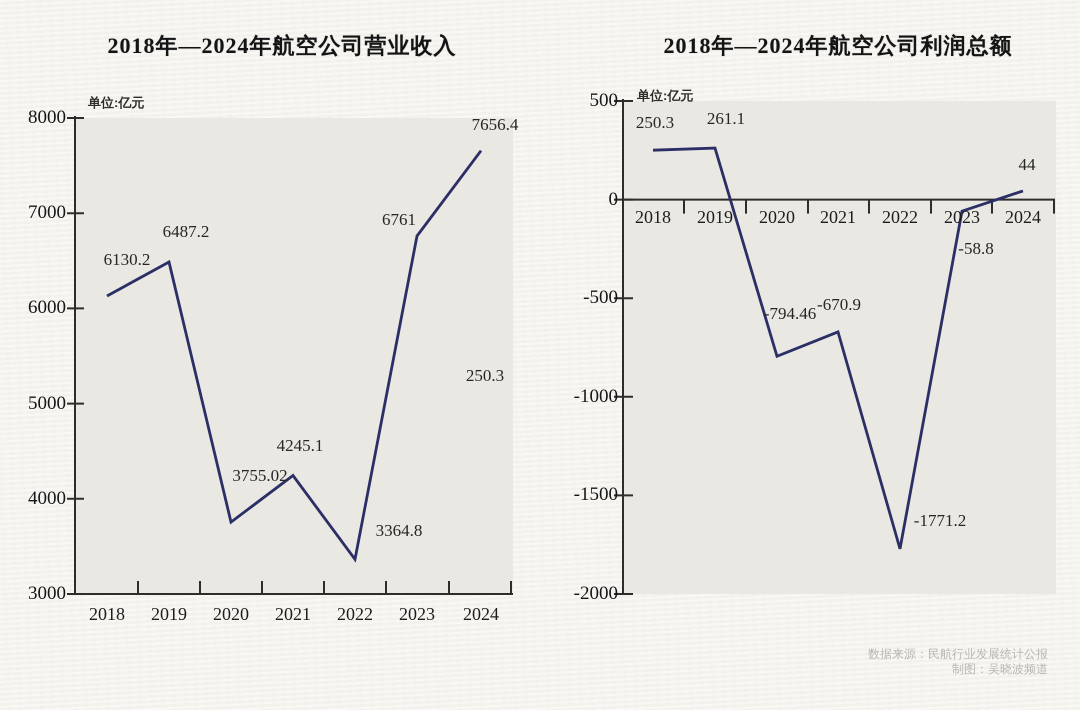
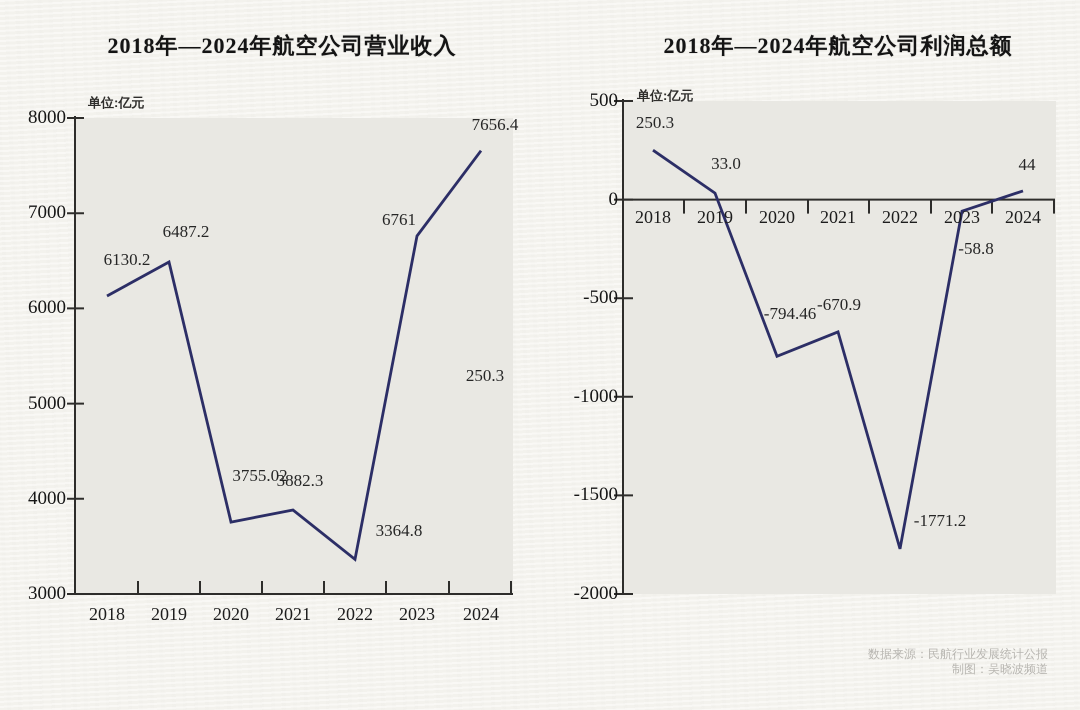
2018年—2024年航空公司营业收入/2021: 4245.1 -> 3882.3
2018年—2024年航空公司利润总额/2019: 261.1 -> 33.0
